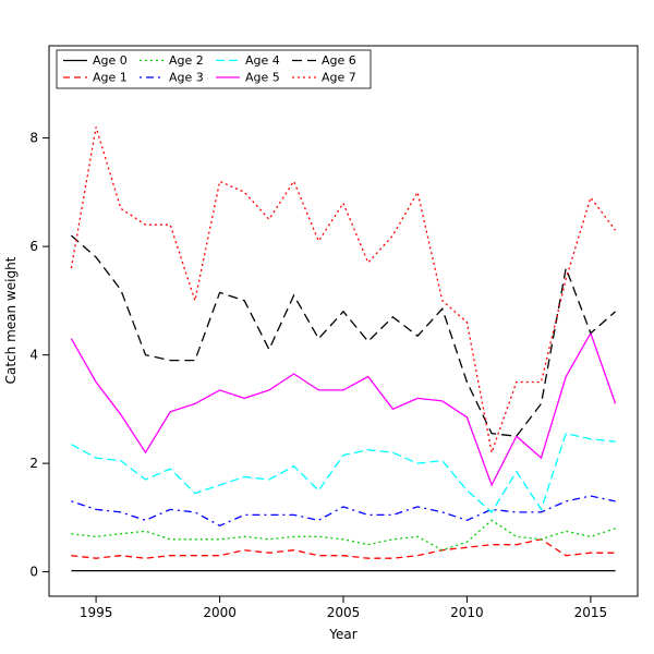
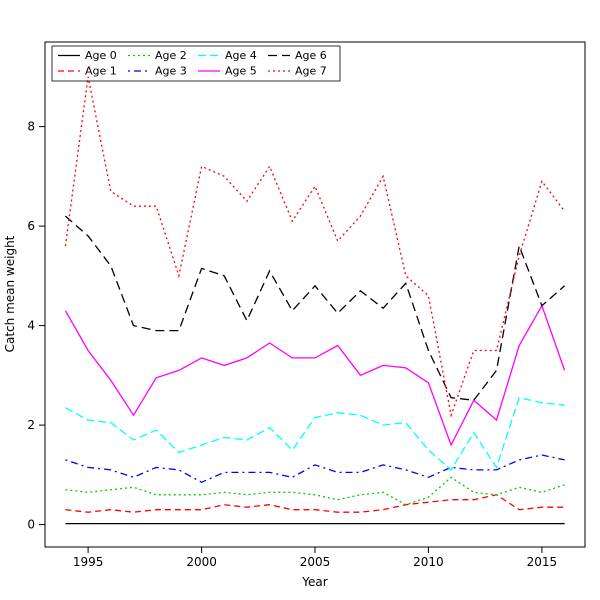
Age 7/1995: 8.2 -> 9.0
